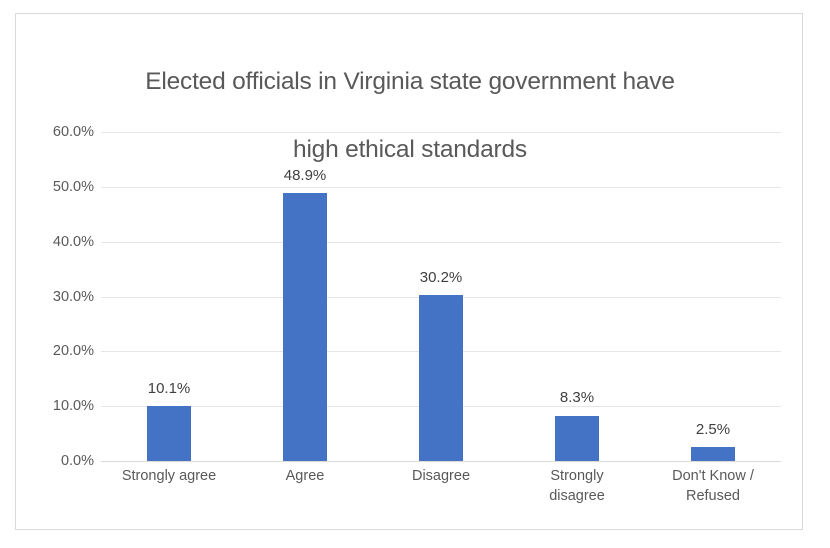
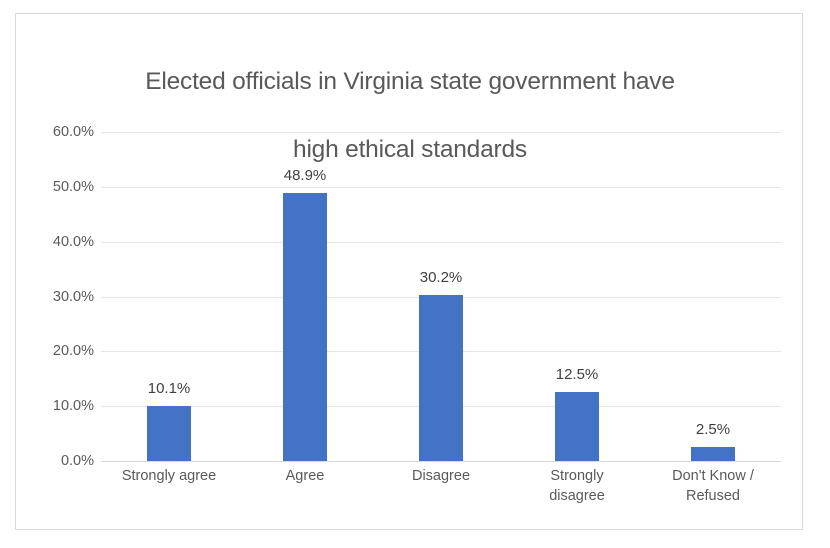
Strongly disagree: 8.3% -> 12.5%
